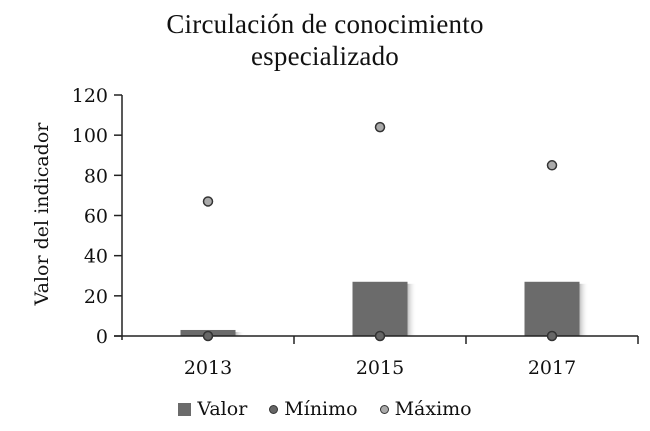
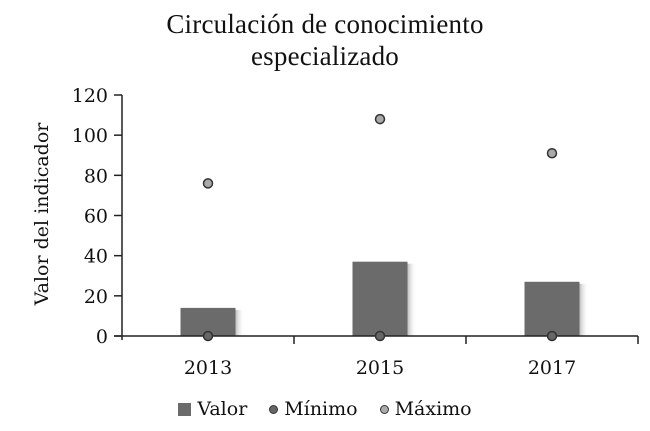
Valor/2013: 3 -> 14
Máximo/2013: 67 -> 76
Valor/2015: 27 -> 37
Máximo/2015: 104 -> 108
Máximo/2017: 85 -> 91
